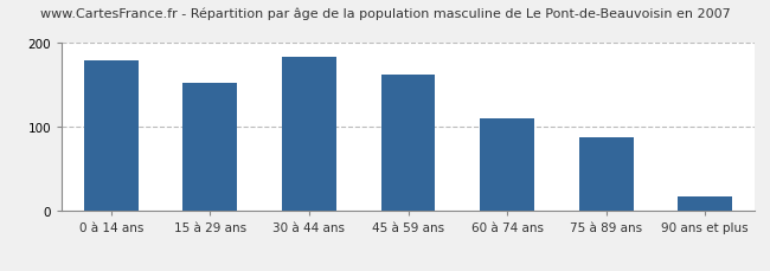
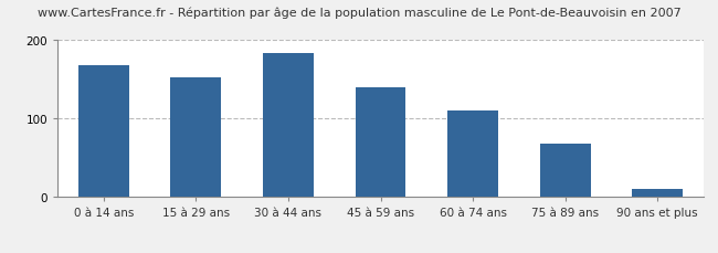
0 à 14 ans: 178 -> 168
45 à 59 ans: 162 -> 140
75 à 89 ans: 88 -> 68
90 ans et plus: 18 -> 10
